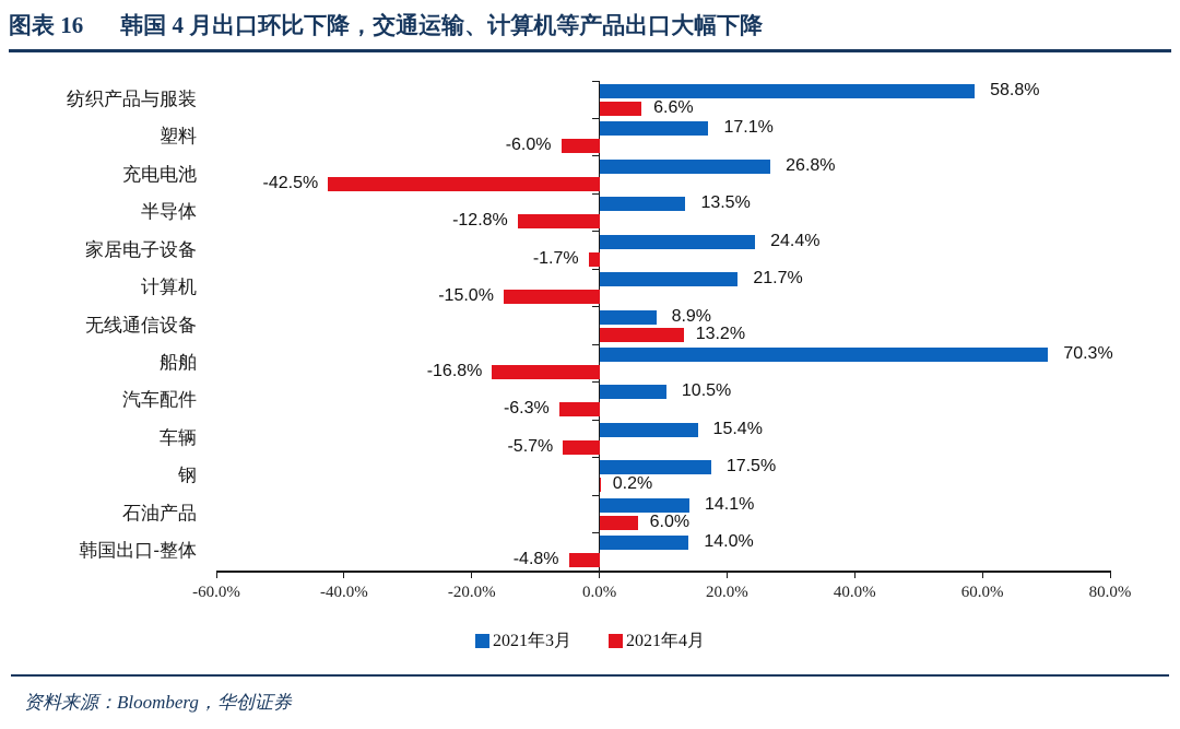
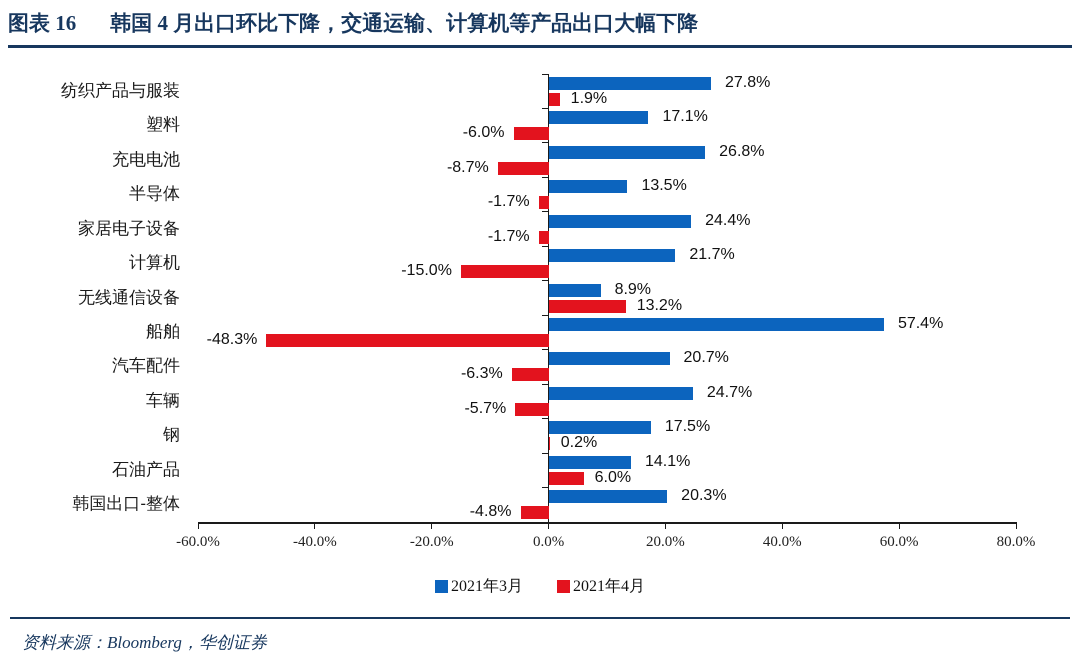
2021年3月/纺织产品与服装: 58.8% -> 27.8%
2021年4月/纺织产品与服装: 6.6% -> 1.9%
2021年4月/充电电池: -42.5% -> -8.7%
2021年4月/半导体: -12.8% -> -1.7%
2021年3月/船舶: 70.3% -> 57.4%
2021年4月/船舶: -16.8% -> -48.3%
2021年3月/汽车配件: 10.5% -> 20.7%
2021年3月/车辆: 15.4% -> 24.7%
2021年3月/韩国出口-整体: 14.0% -> 20.3%
